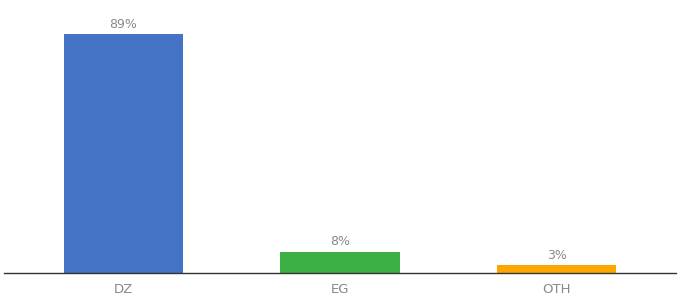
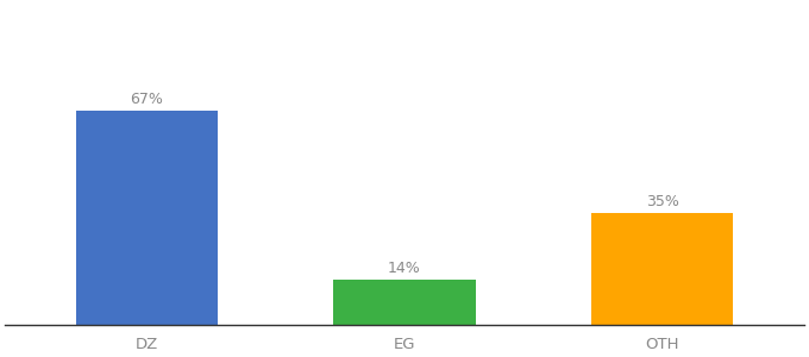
DZ: 89% -> 67%
EG: 8% -> 14%
OTH: 3% -> 35%
